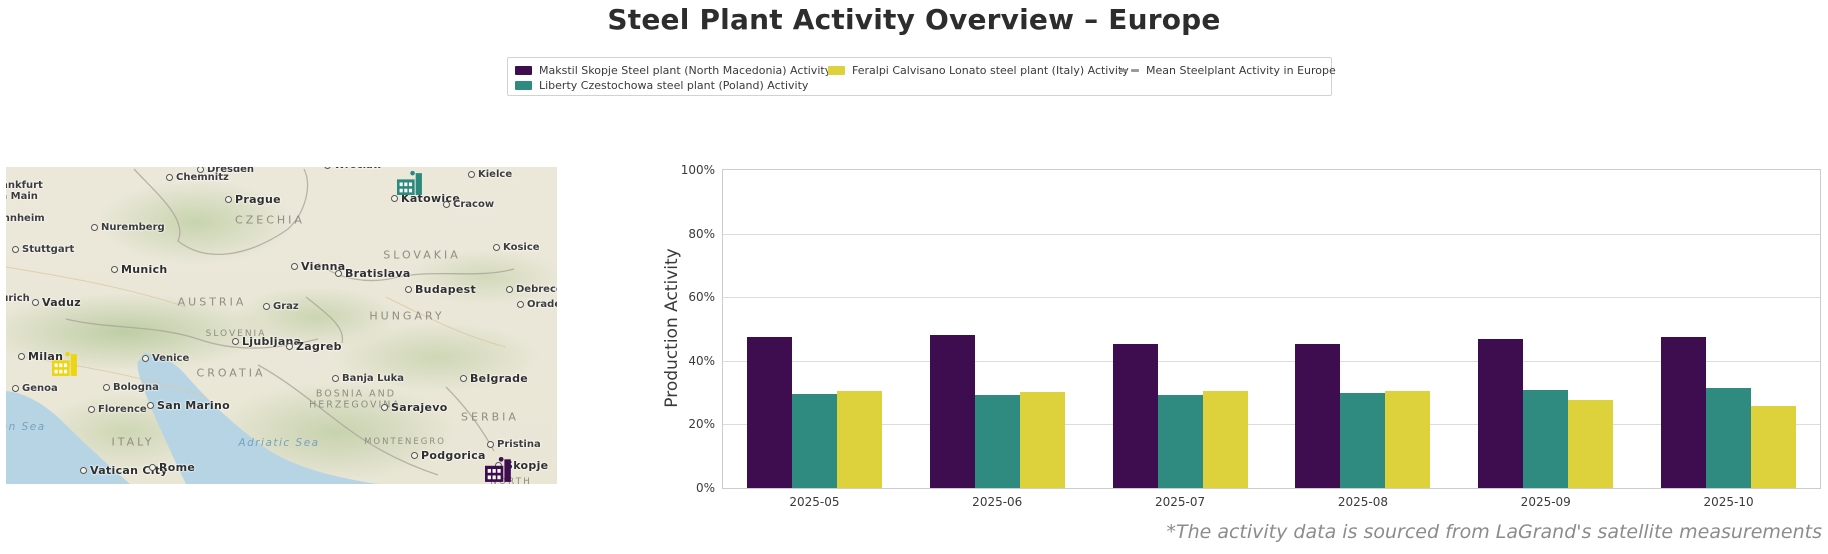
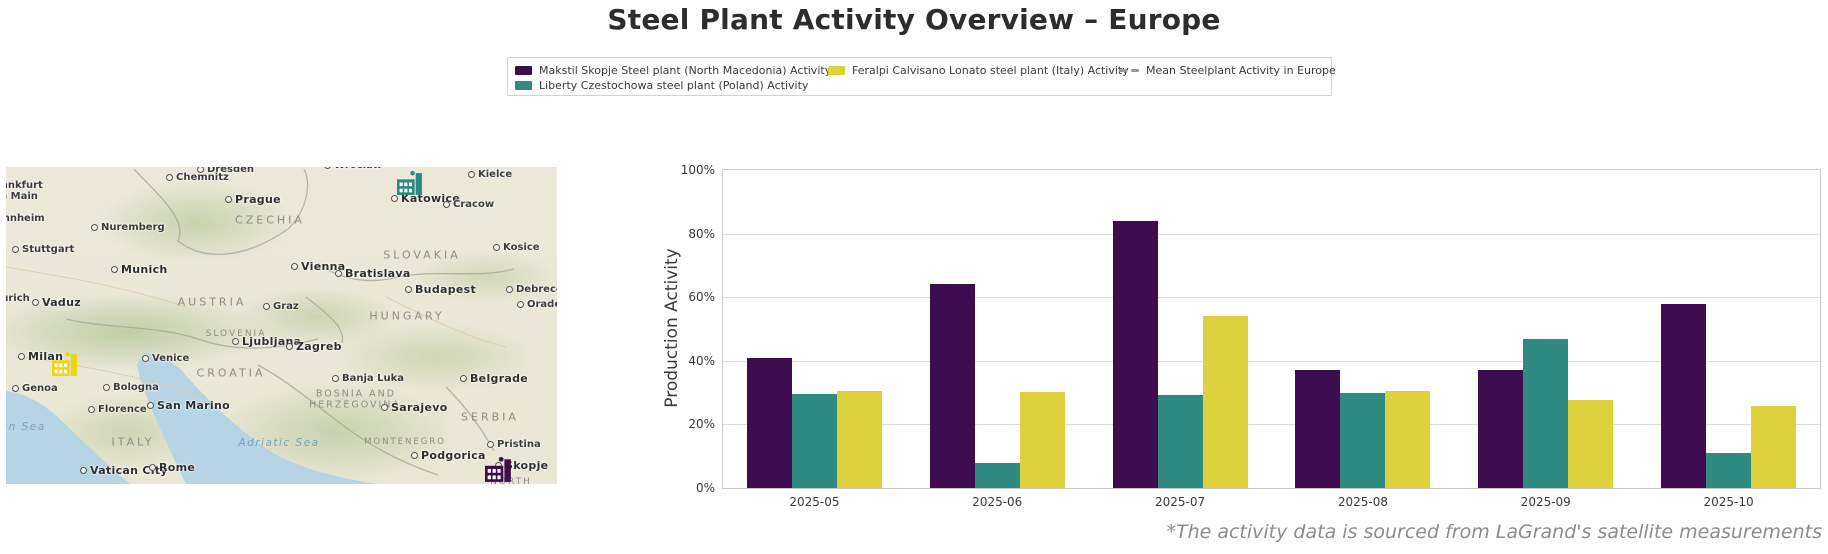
Makstil Skopje Steel plant (North Macedonia) Activity/2025-05: 48% -> 41%
Makstil Skopje Steel plant (North Macedonia) Activity/2025-06: 48% -> 64%
Liberty Czestochowa steel plant (Poland) Activity/2025-06: 29% -> 8%
Makstil Skopje Steel plant (North Macedonia) Activity/2025-07: 45% -> 84%
Feralpi Calvisano Lonato steel plant (Italy) Activity/2025-07: 31% -> 54%
Makstil Skopje Steel plant (North Macedonia) Activity/2025-08: 45% -> 37%
Makstil Skopje Steel plant (North Macedonia) Activity/2025-09: 47% -> 37%
Liberty Czestochowa steel plant (Poland) Activity/2025-09: 31% -> 47%
Makstil Skopje Steel plant (North Macedonia) Activity/2025-10: 47% -> 58%
Liberty Czestochowa steel plant (Poland) Activity/2025-10: 31% -> 11%
